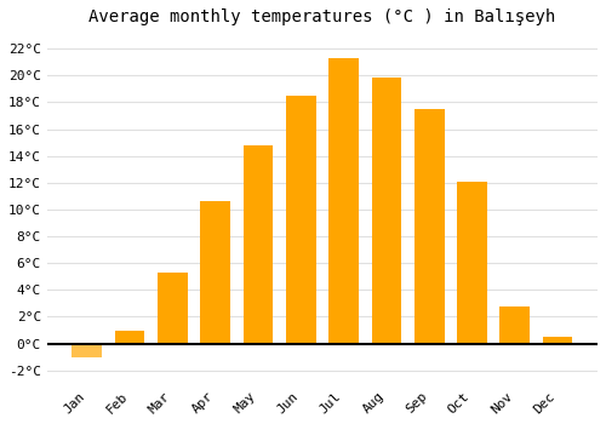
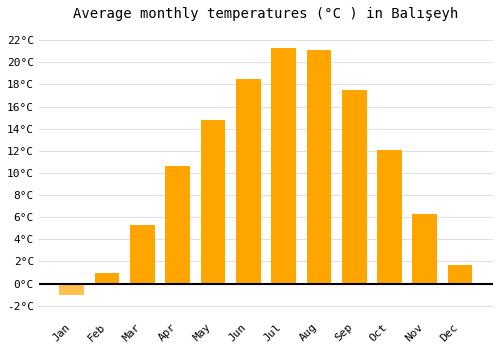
Aug: 19.8°C -> 21.1°C
Nov: 2.8°C -> 6.3°C
Dec: 0.5°C -> 1.7°C
